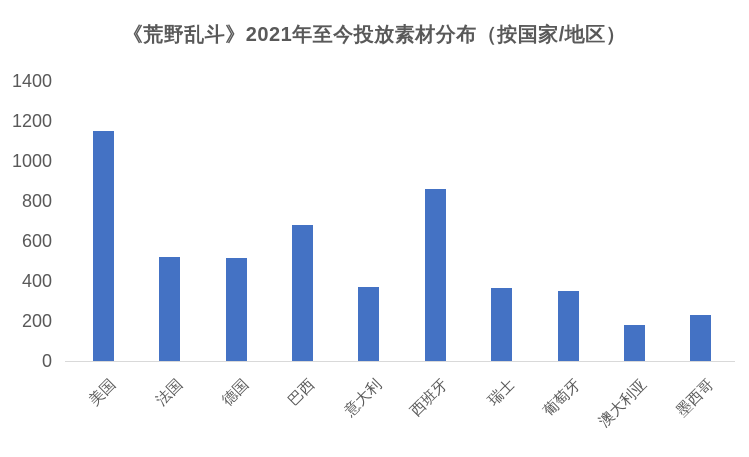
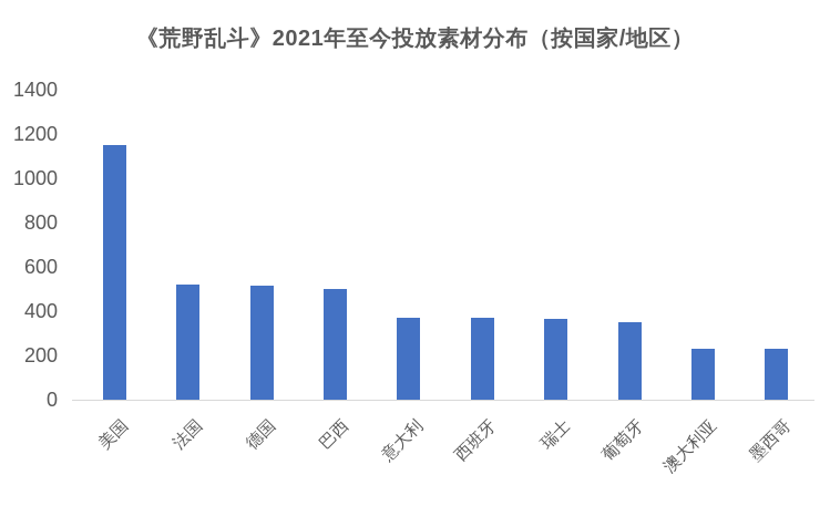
巴西: 680 -> 500
西班牙: 860 -> 370
澳大利亚: 180 -> 230
